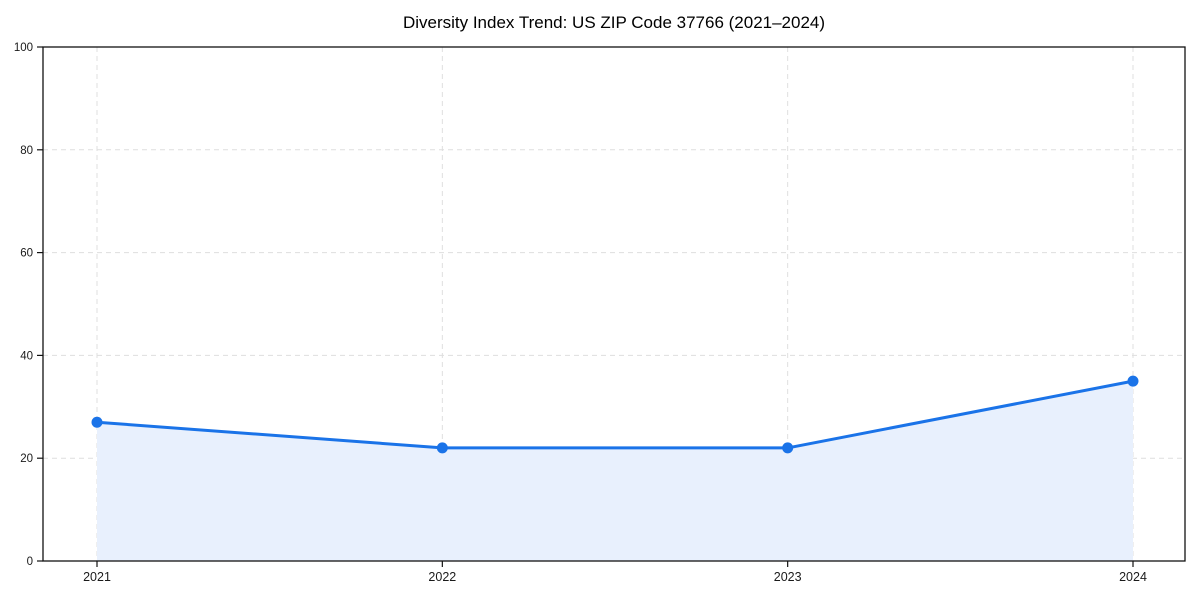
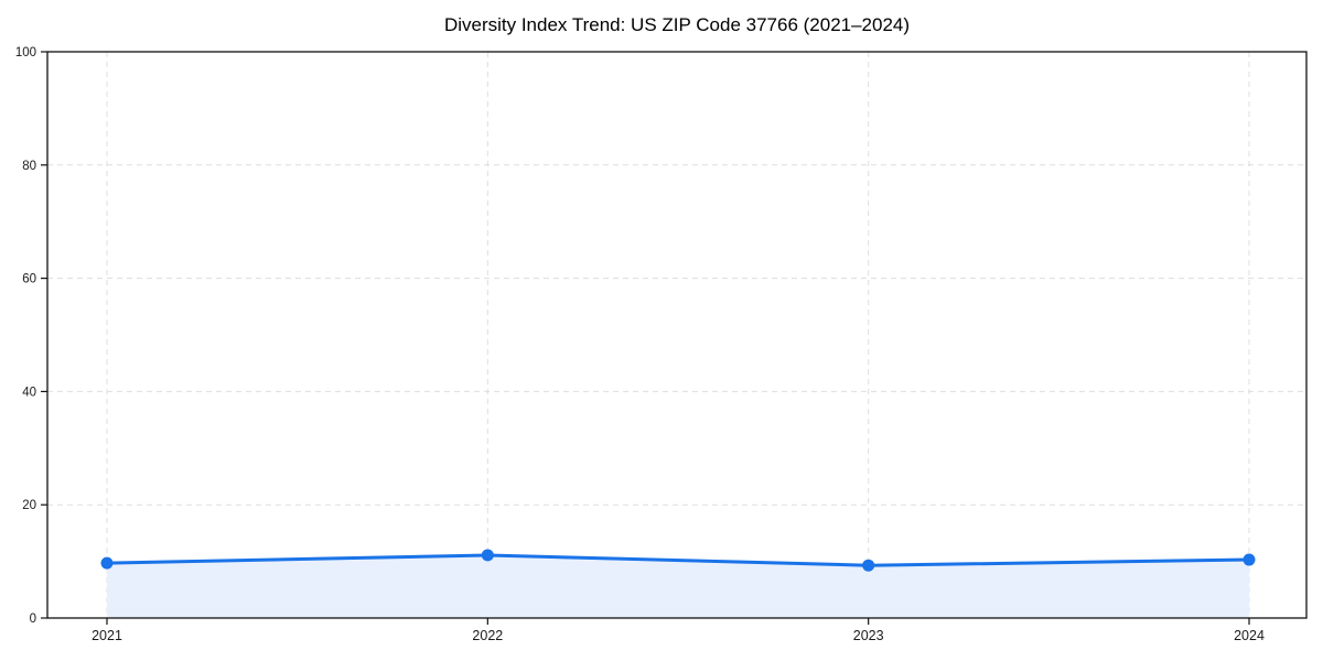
2021: 27 -> 10
2022: 22 -> 11
2023: 22 -> 9
2024: 35 -> 10
